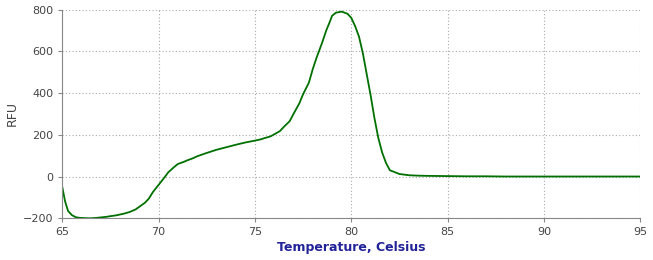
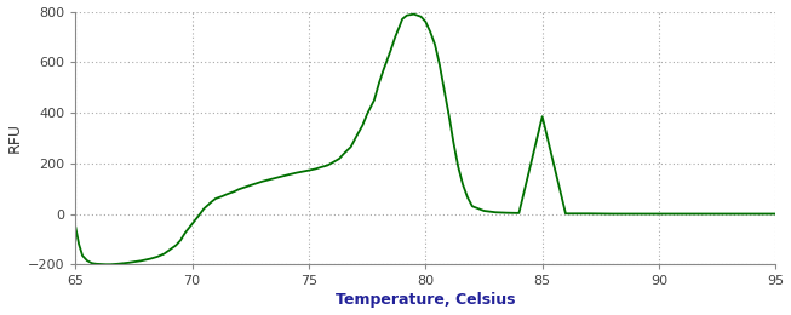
85: 2 -> 385
